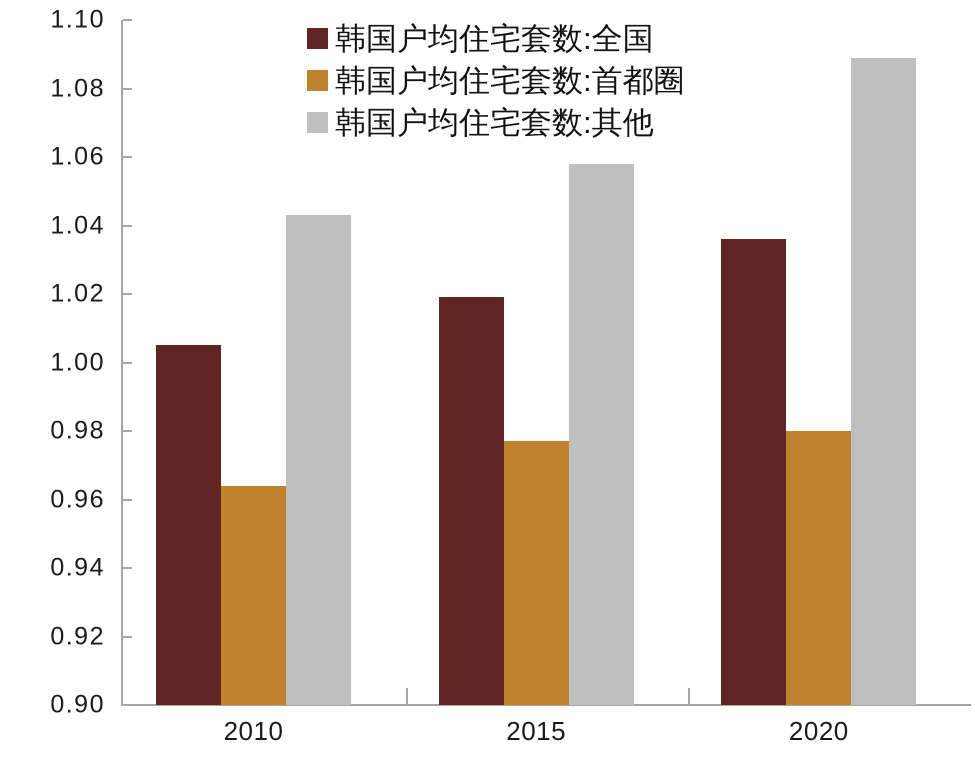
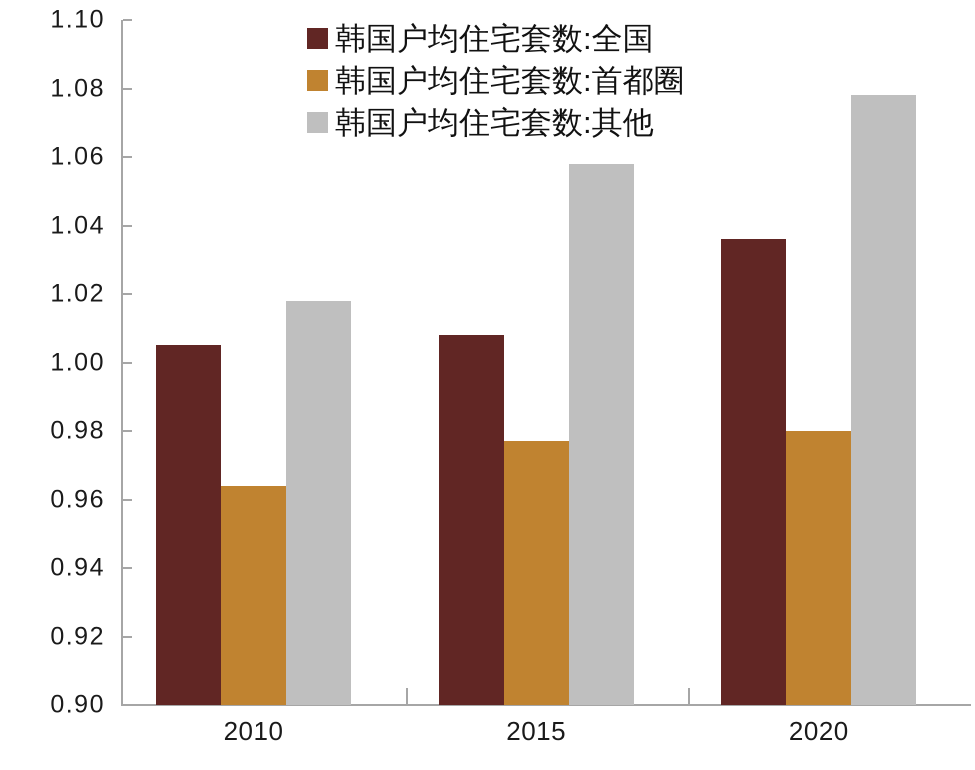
韩国户均住宅套数:其他/2010: 1.043 -> 1.018
韩国户均住宅套数:全国/2015: 1.019 -> 1.008
韩国户均住宅套数:其他/2020: 1.089 -> 1.078
